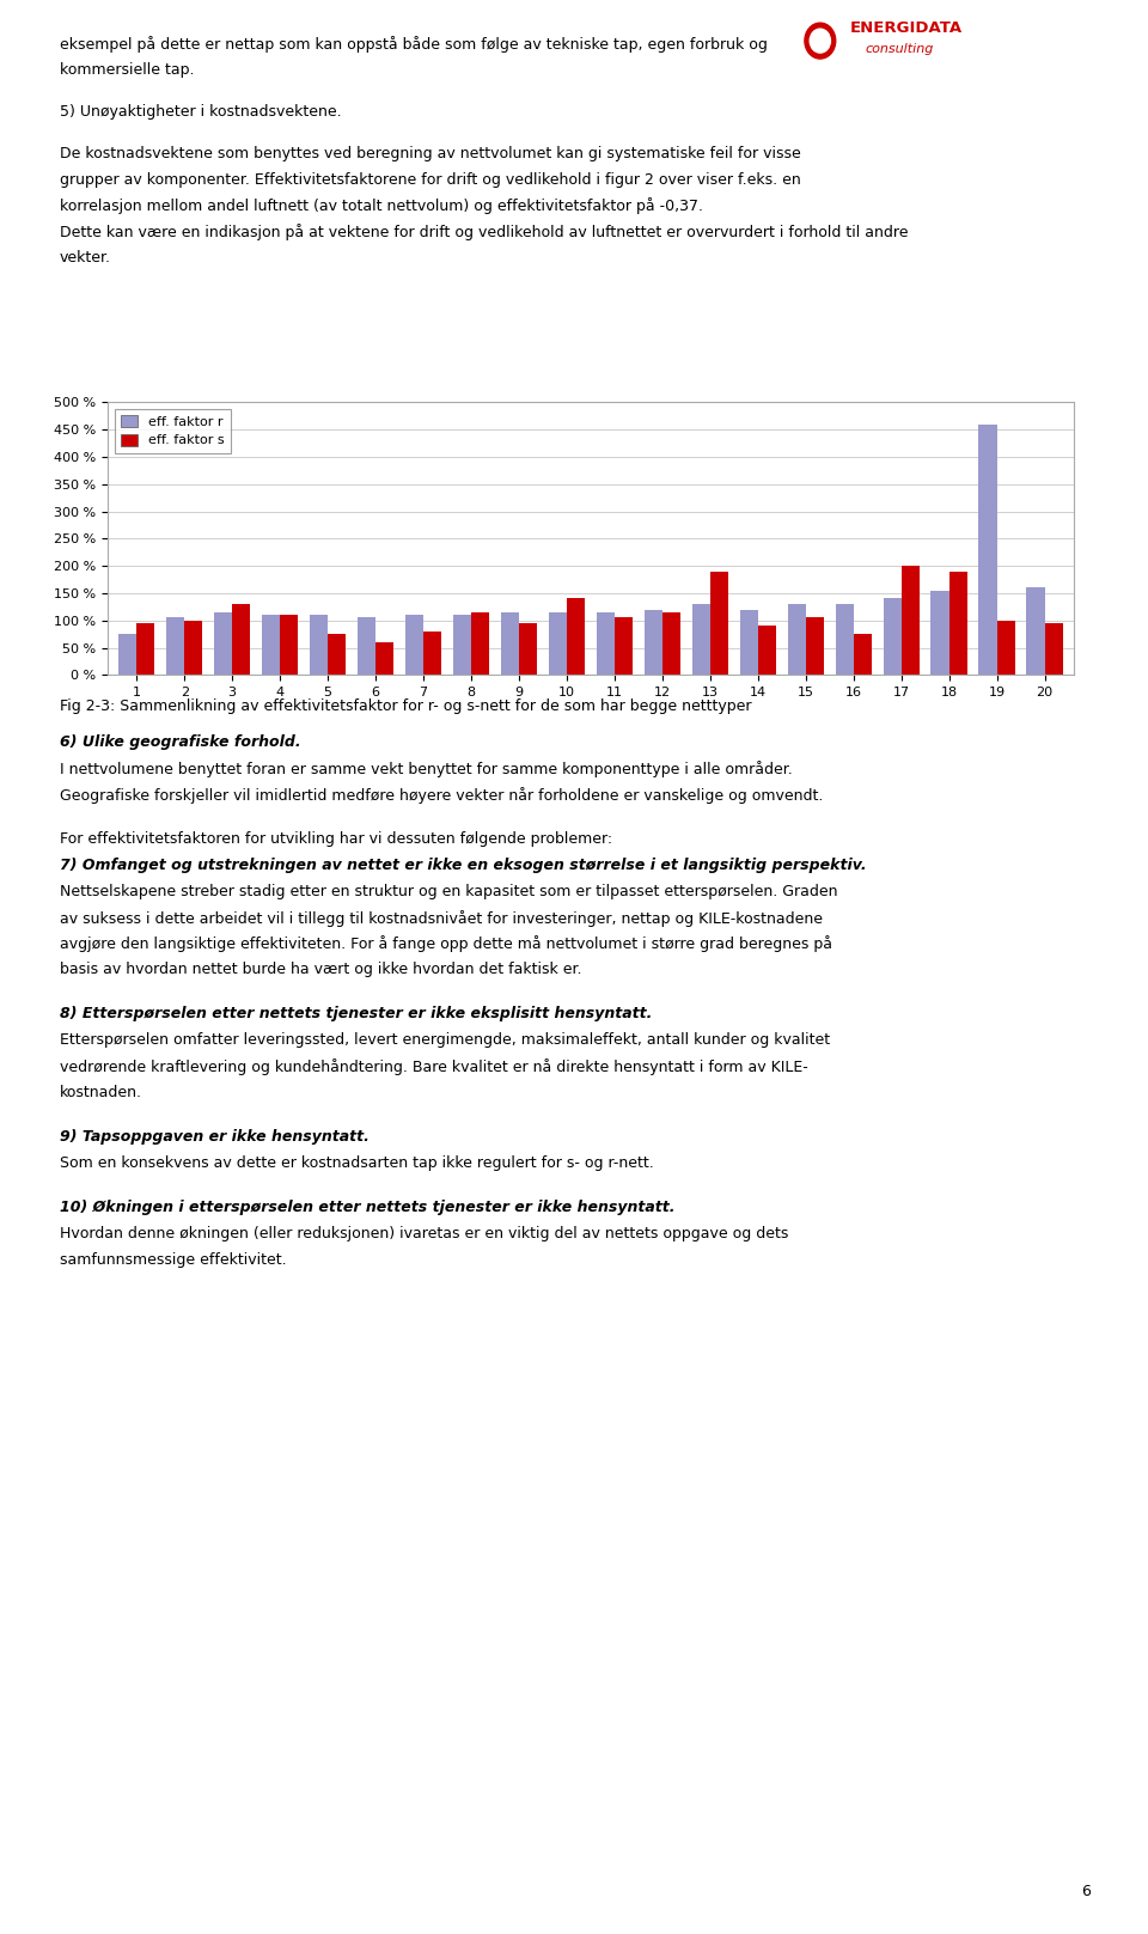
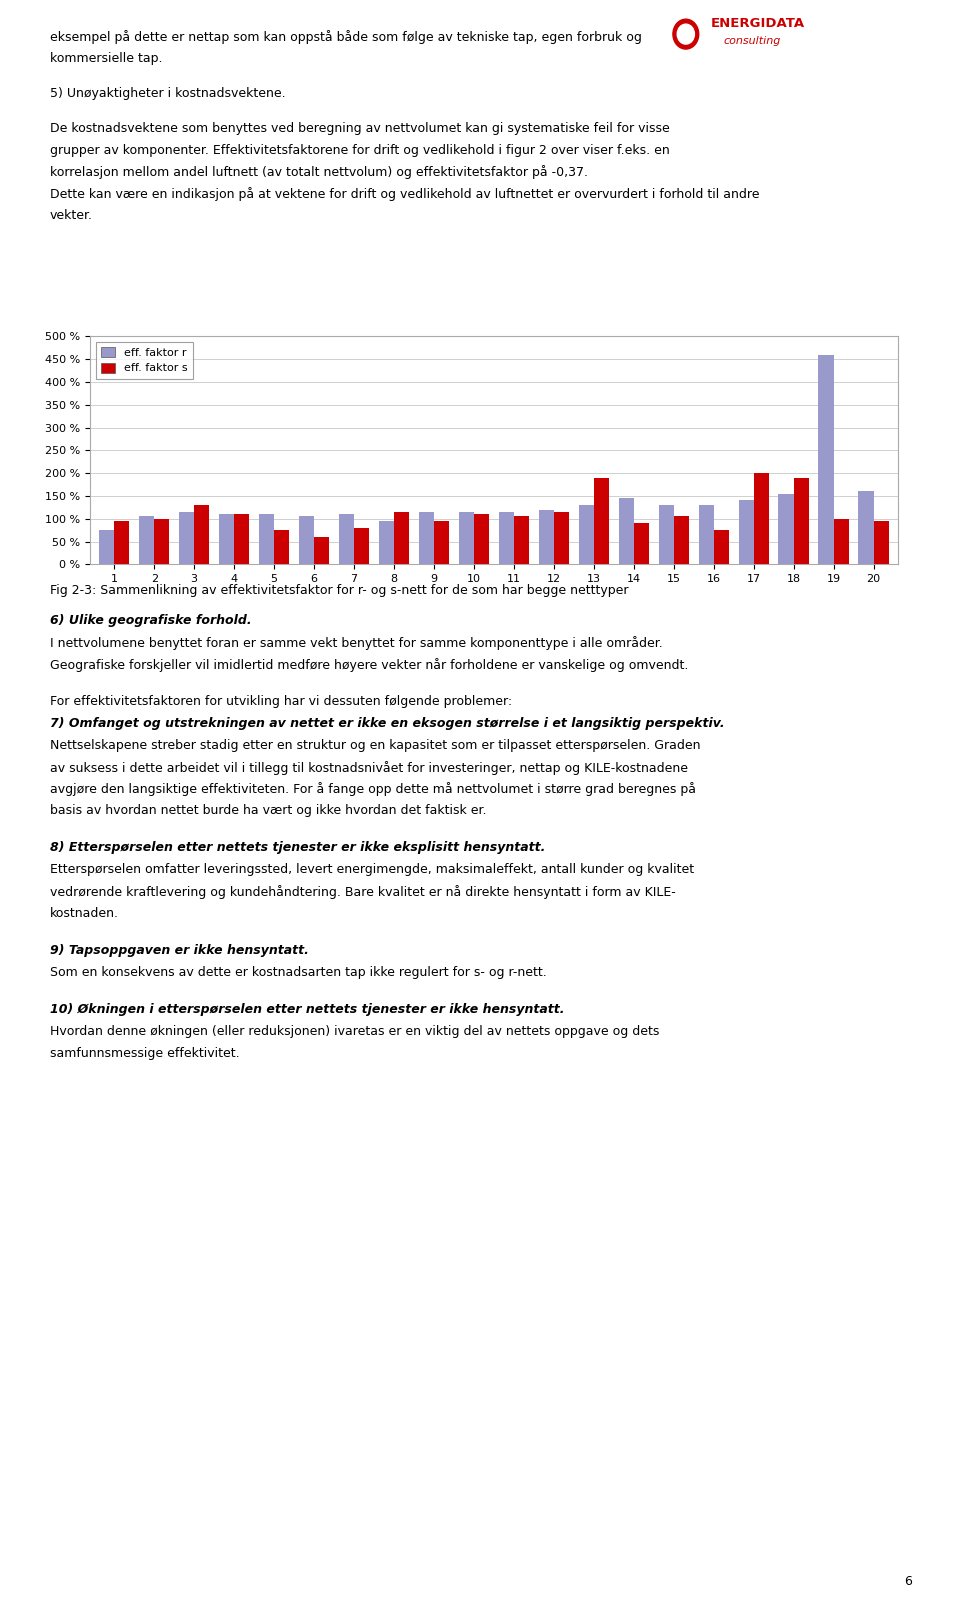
eff. faktor r/8: 110 % -> 95 %
eff. faktor s/10: 140 % -> 110 %
eff. faktor r/14: 120 % -> 145 %
